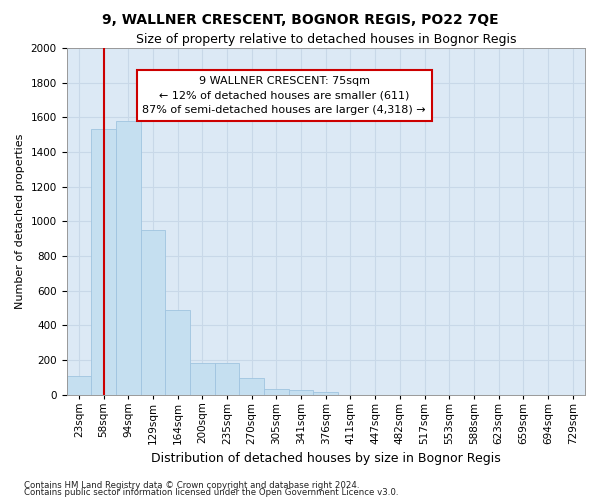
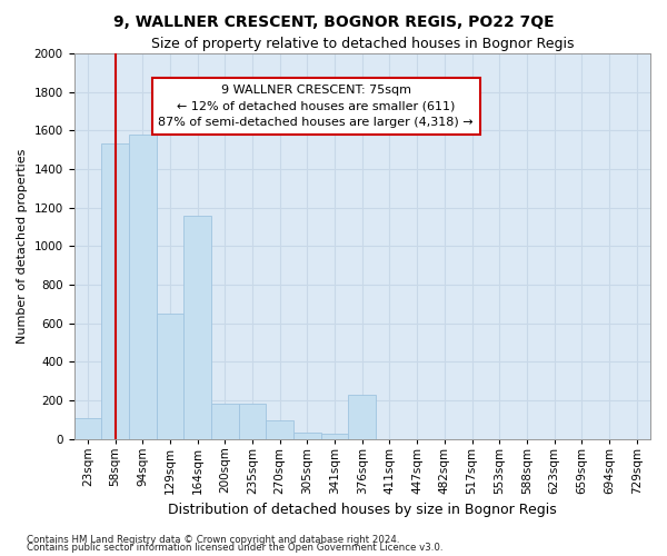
129sqm: 950 -> 650
164sqm: 490 -> 1160
376sqm: 20 -> 230
